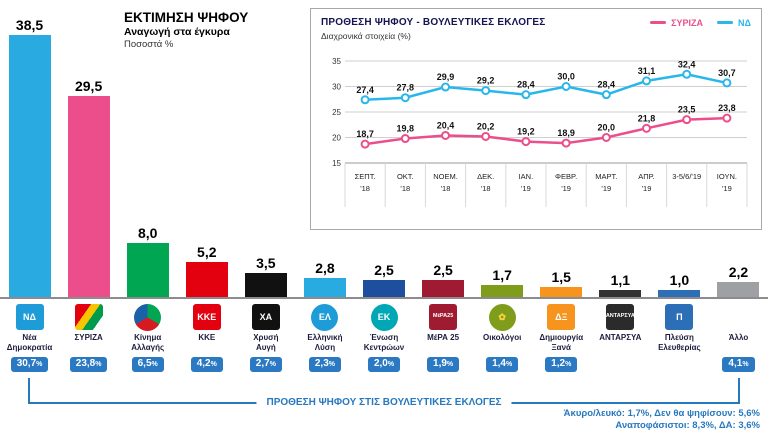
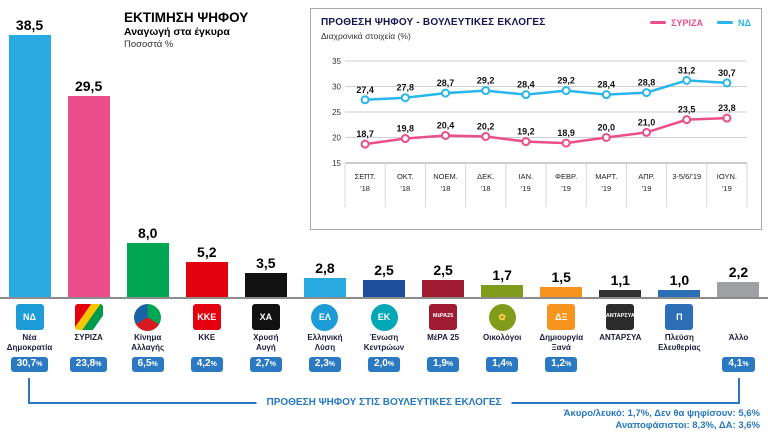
ΠΡΟΘΕΣΗ ΨΗΦΟΥ - ΒΟΥΛΕΥΤΙΚΕΣ ΕΚΛΟΓΕΣ/ΝΔ/ΝΟΕΜ. '18: 29,9 -> 28,7
ΠΡΟΘΕΣΗ ΨΗΦΟΥ - ΒΟΥΛΕΥΤΙΚΕΣ ΕΚΛΟΓΕΣ/ΝΔ/ΦΕΒΡ. '19: 30,0 -> 29,2
ΠΡΟΘΕΣΗ ΨΗΦΟΥ - ΒΟΥΛΕΥΤΙΚΕΣ ΕΚΛΟΓΕΣ/ΣΥΡΙΖΑ/ΑΠΡ. '19: 21,8 -> 21,0
ΠΡΟΘΕΣΗ ΨΗΦΟΥ - ΒΟΥΛΕΥΤΙΚΕΣ ΕΚΛΟΓΕΣ/ΝΔ/ΑΠΡ. '19: 31,1 -> 28,8
ΠΡΟΘΕΣΗ ΨΗΦΟΥ - ΒΟΥΛΕΥΤΙΚΕΣ ΕΚΛΟΓΕΣ/ΝΔ/3-5/6/'19: 32,4 -> 31,2
